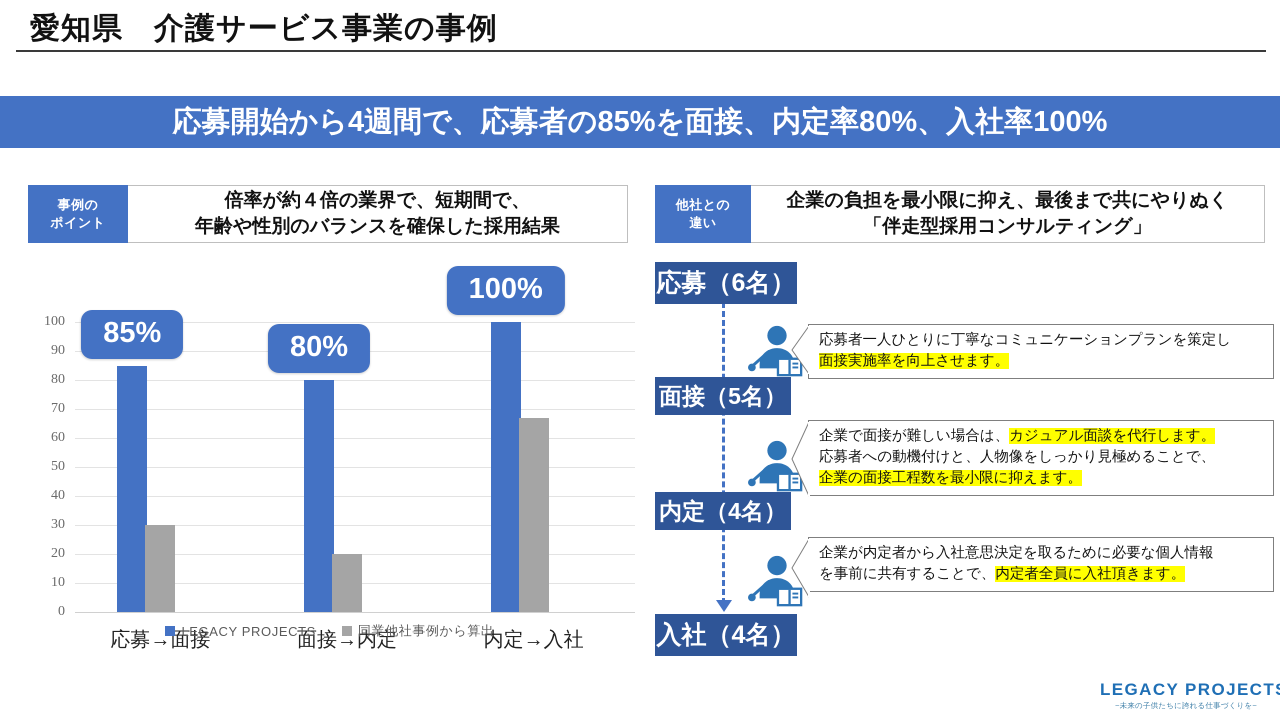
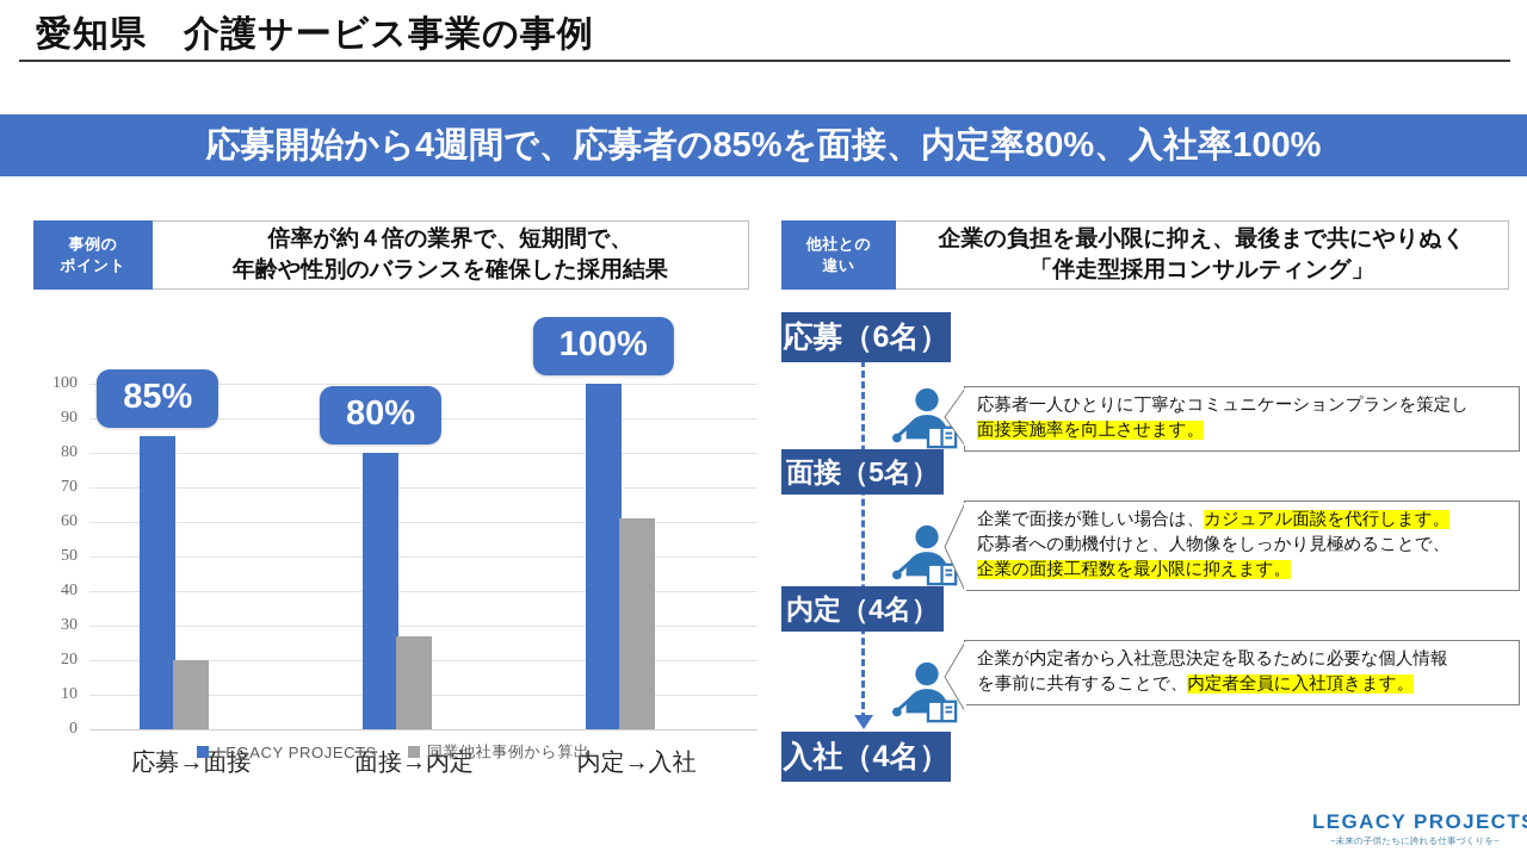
同業他社事例から算出/応募→面接: 30 -> 20
同業他社事例から算出/面接→内定: 20 -> 27
同業他社事例から算出/内定→入社: 67 -> 61
